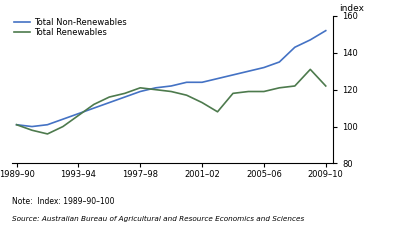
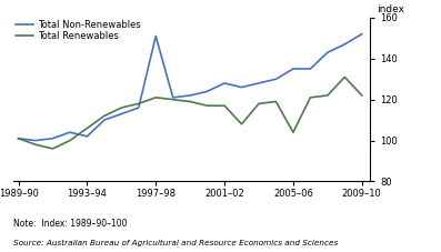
Total Non-Renewables/1993–94: 107 -> 102
Total Non-Renewables/1997–98: 119 -> 151
Total Non-Renewables/2001–02: 124 -> 128
Total Renewables/2001–02: 113 -> 117
Total Non-Renewables/2005–06: 132 -> 135
Total Renewables/2005–06: 119 -> 104
